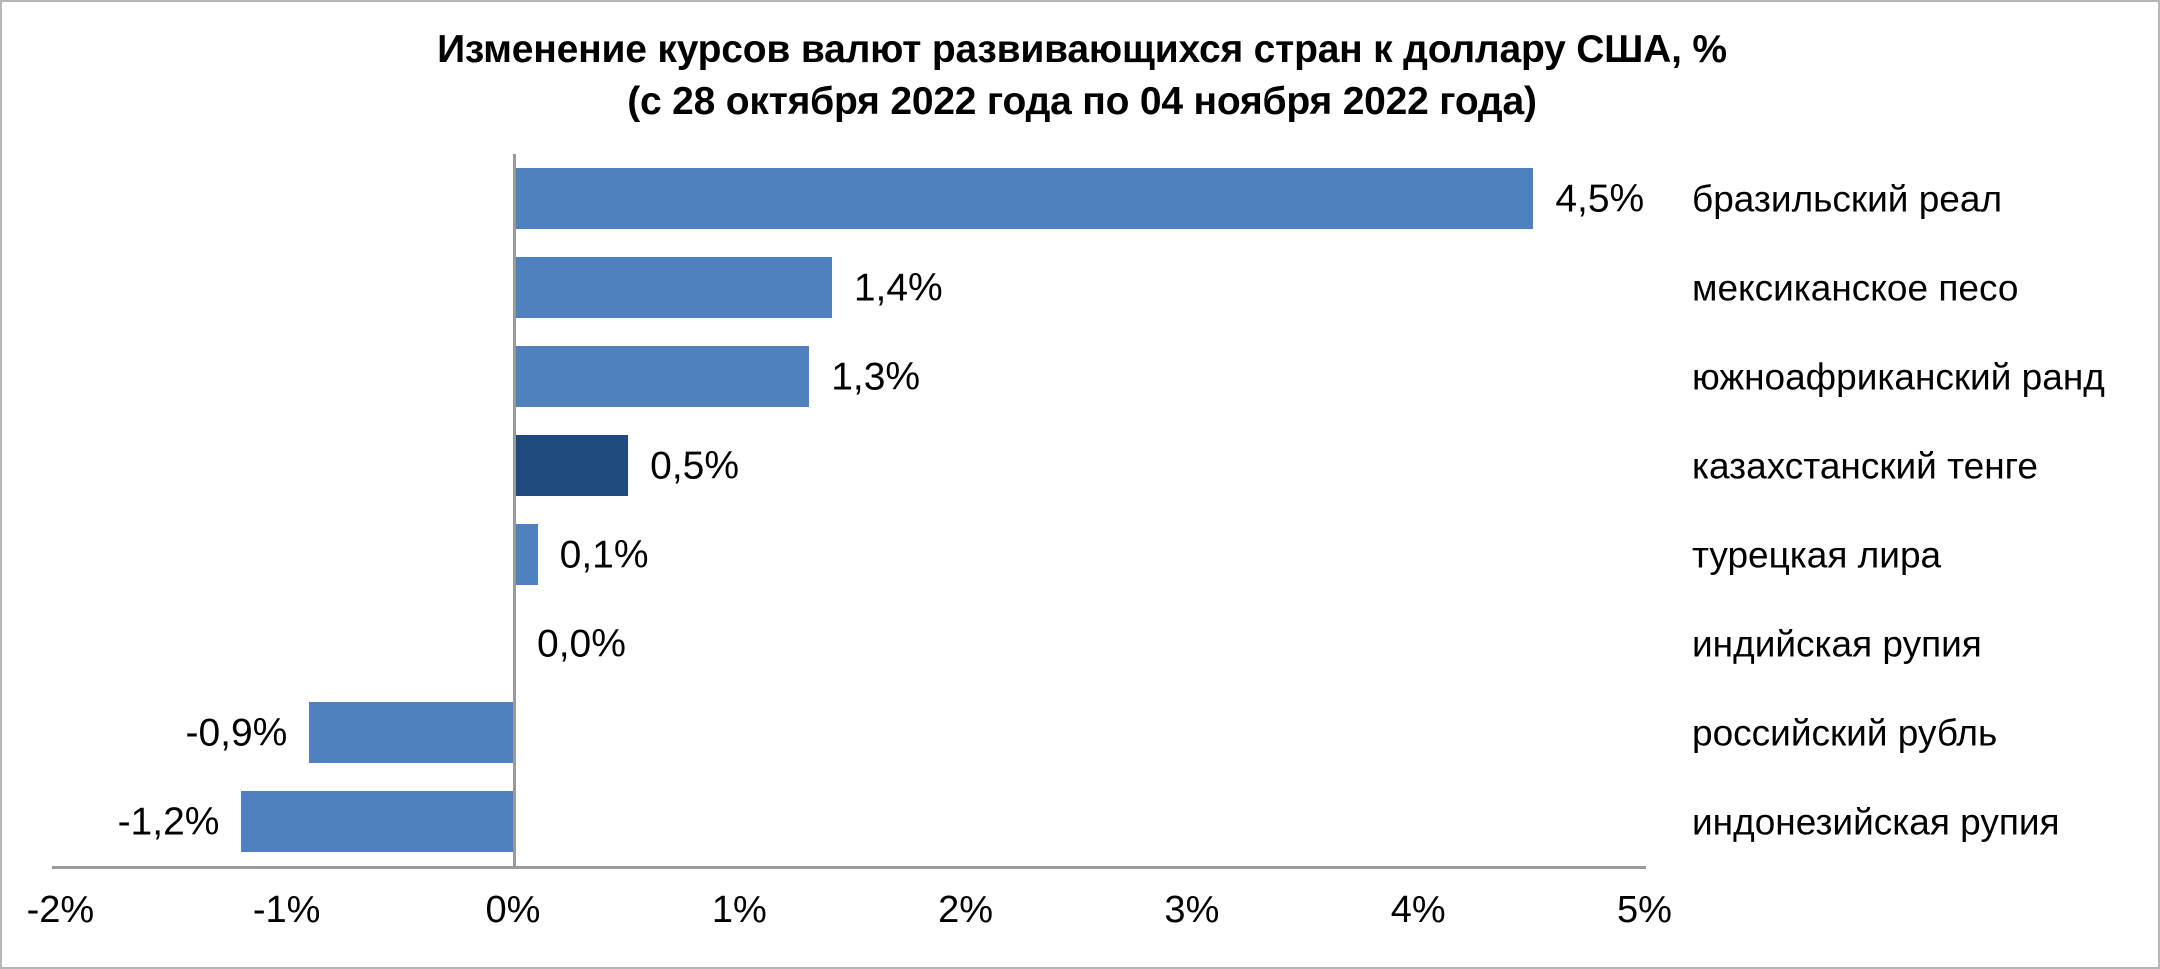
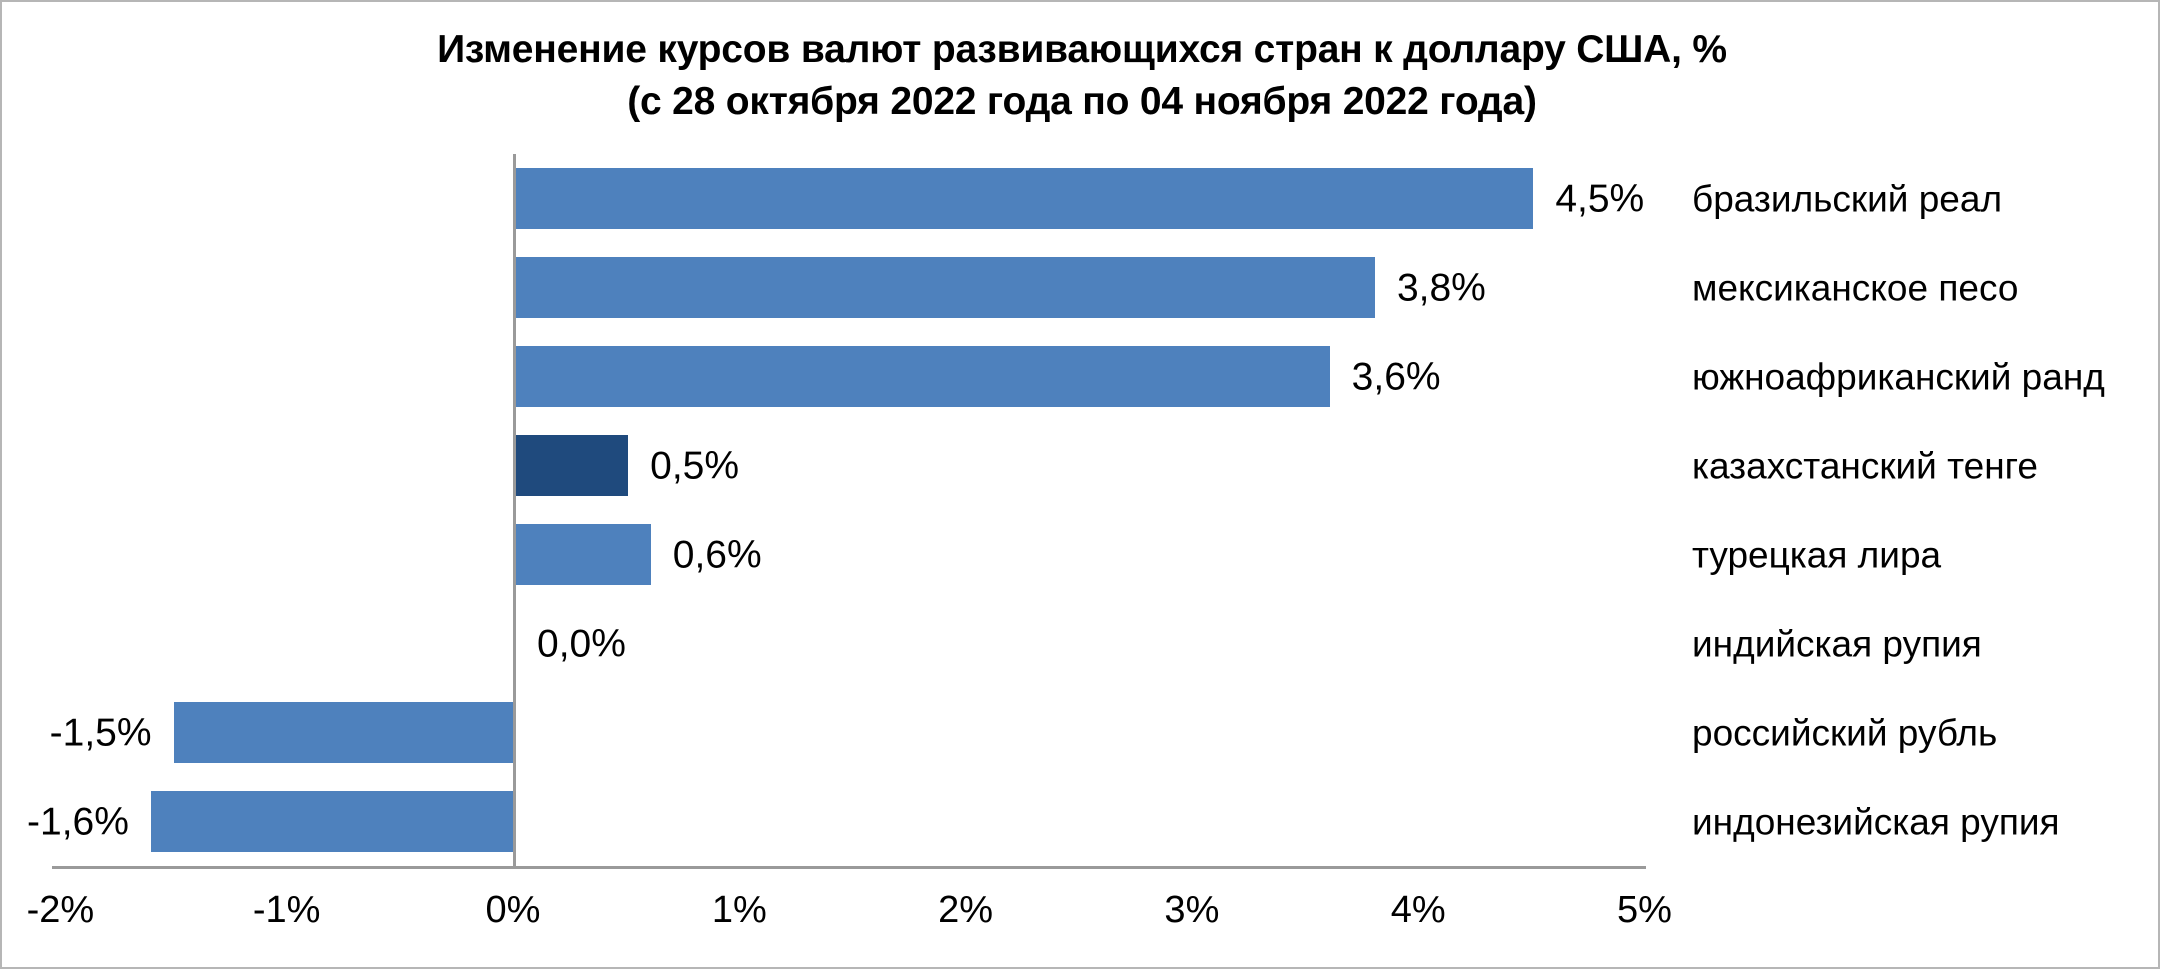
мексиканское песо: 1,4% -> 3,8%
южноафриканский ранд: 1,3% -> 3,6%
турецкая лира: 0,1% -> 0,6%
российский рубль: -0,9% -> -1,5%
индонезийская рупия: -1,2% -> -1,6%
